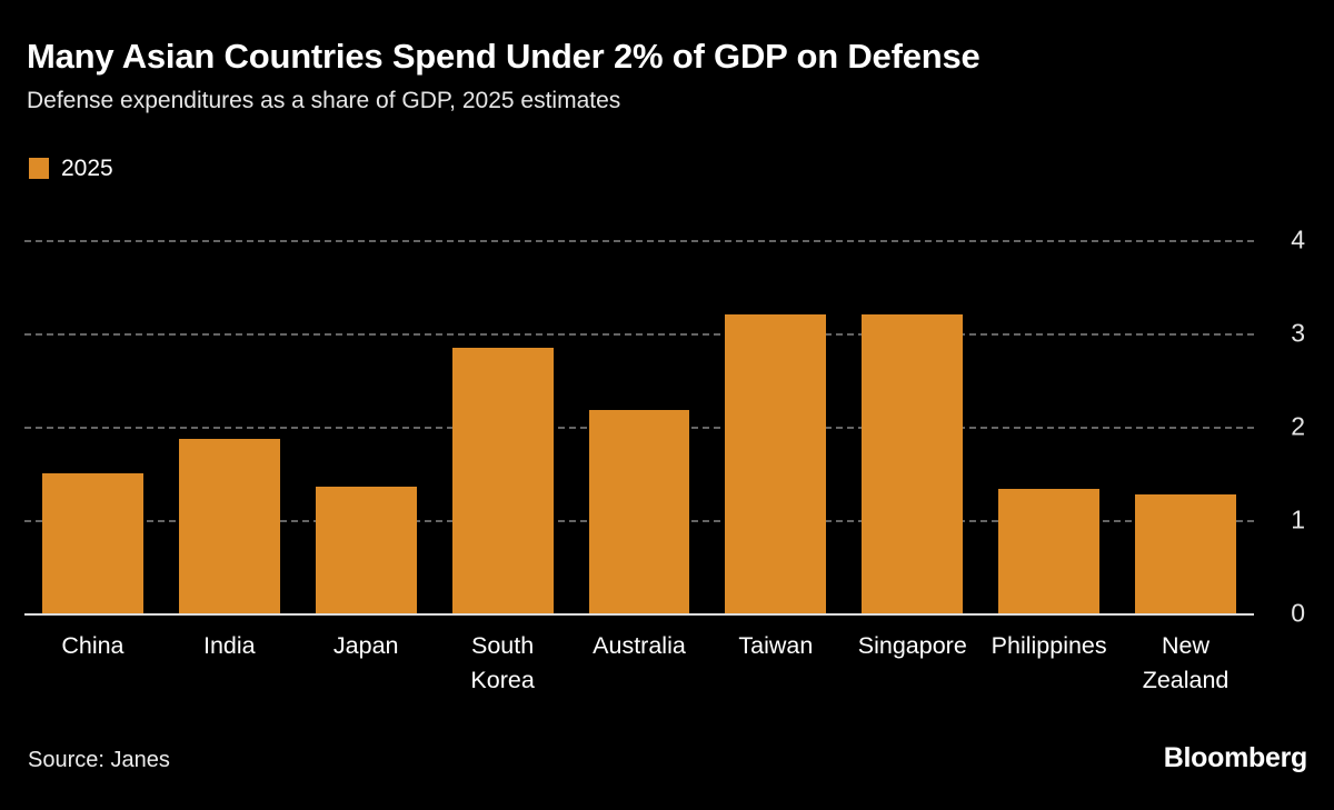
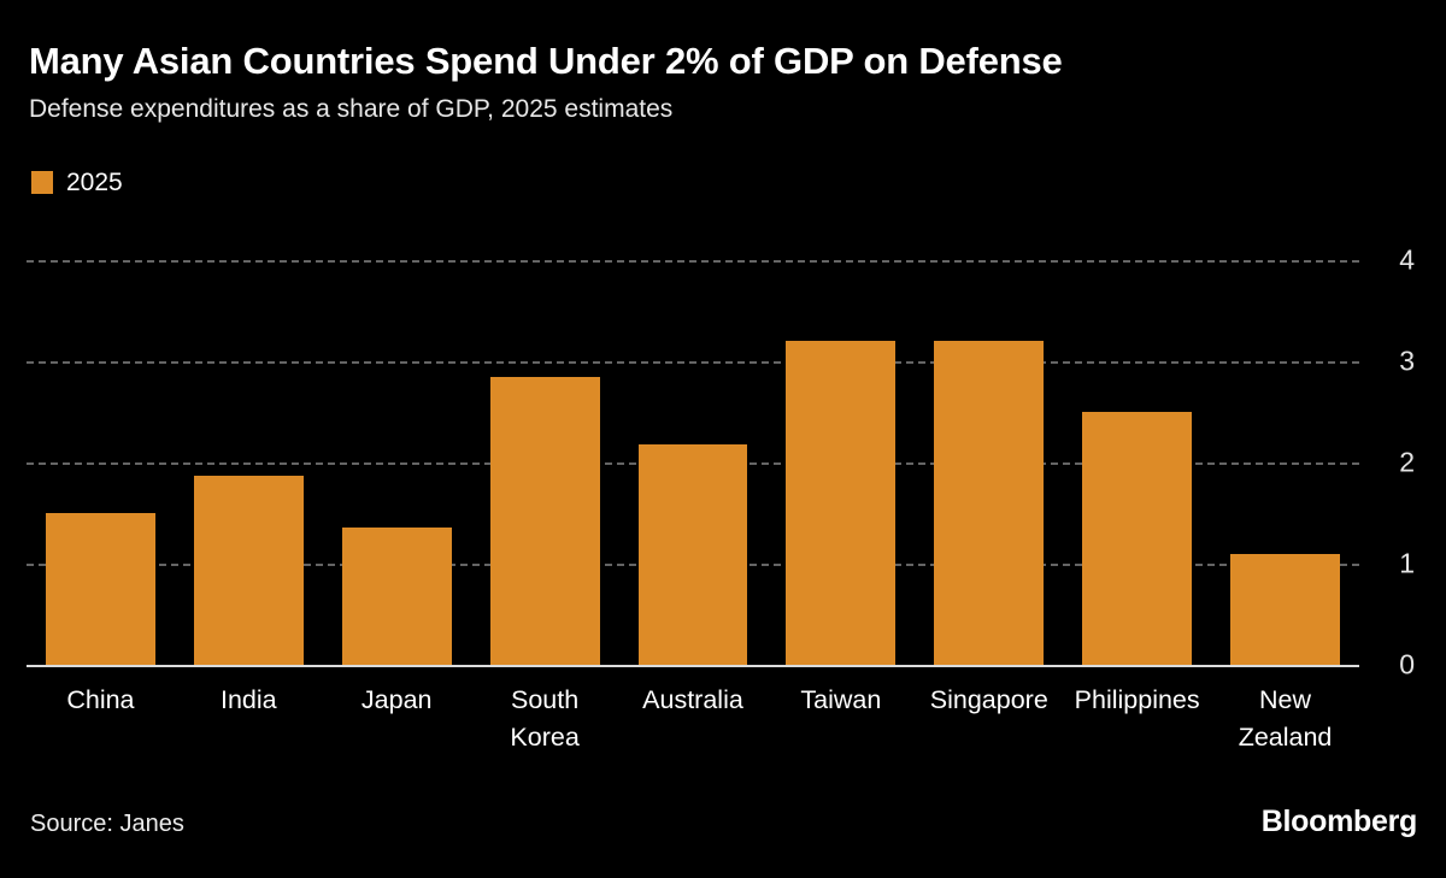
Philippines: 1.3 -> 2.5
New Zealand: 1.3 -> 1.1
